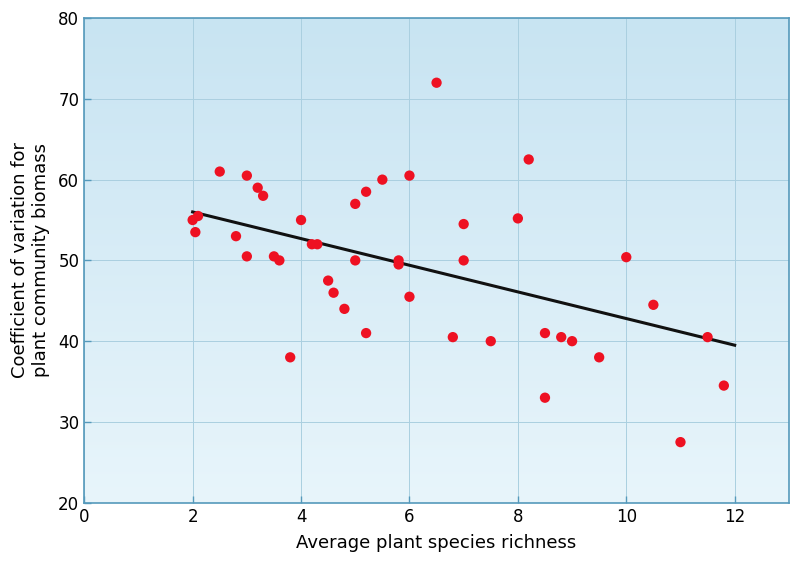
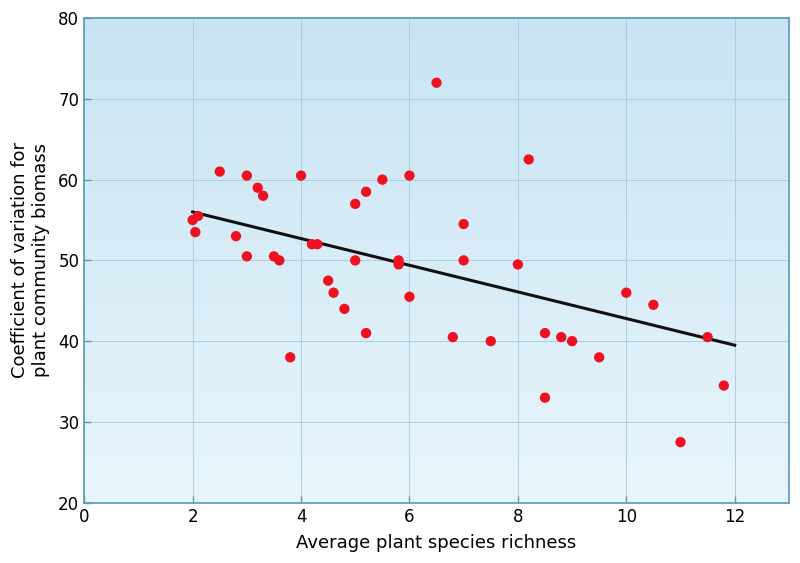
4: 55.0 -> 60.5
8: 55.2 -> 49.5
10: 50.4 -> 46.0
